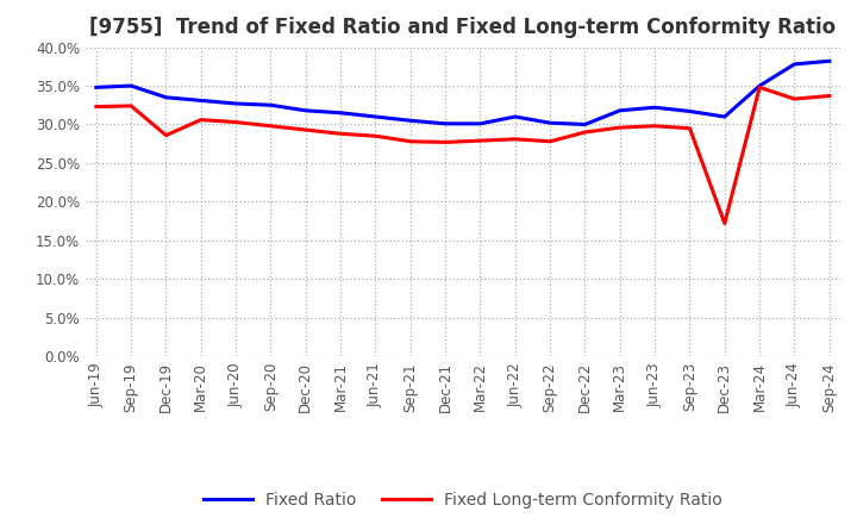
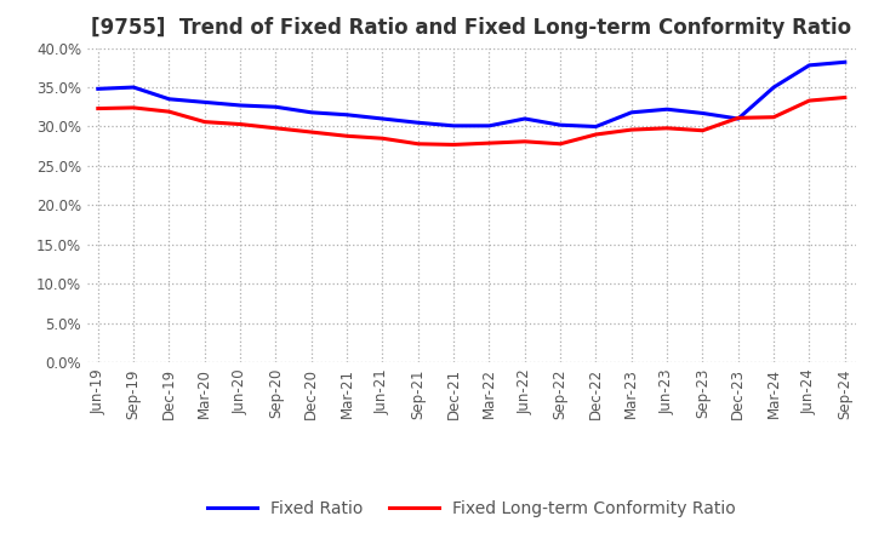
Fixed Long-term Conformity Ratio/Dec-19: 28.6% -> 31.9%
Fixed Long-term Conformity Ratio/Dec-23: 17.2% -> 31.1%
Fixed Long-term Conformity Ratio/Mar-24: 34.8% -> 31.2%
